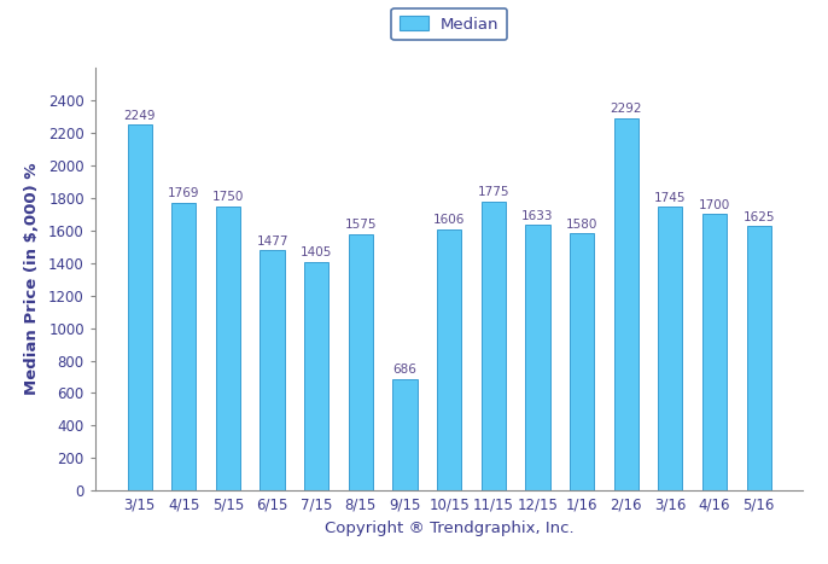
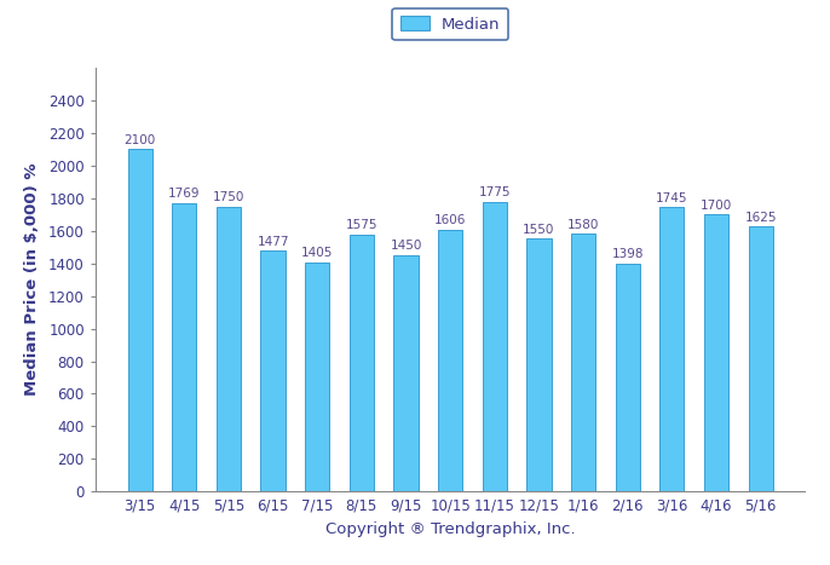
3/15: 2249 -> 2100
9/15: 686 -> 1450
12/15: 1633 -> 1550
2/16: 2292 -> 1398
